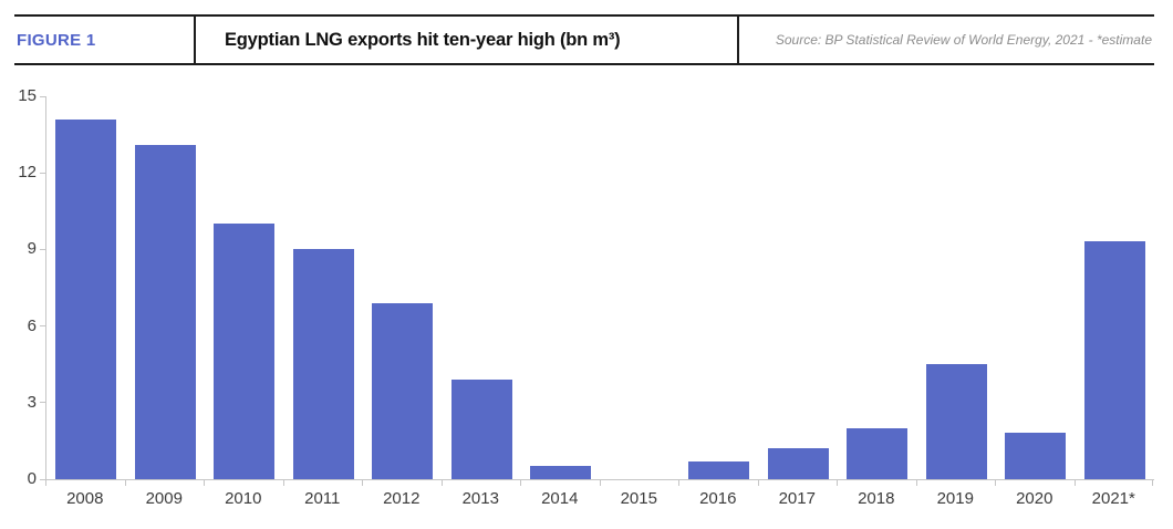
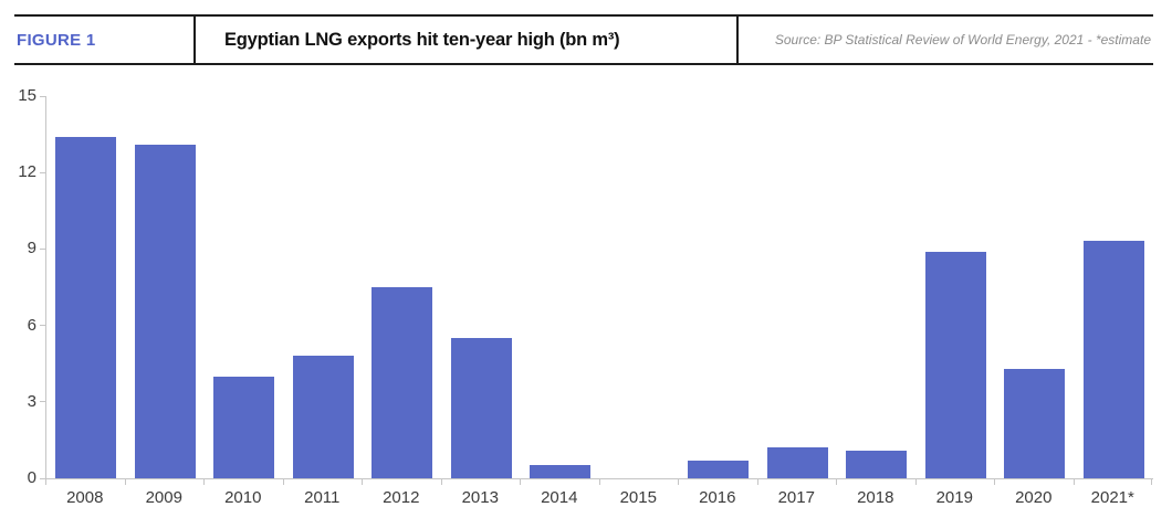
2008: 14.1 -> 13.4
2010: 10.0 -> 4.0
2011: 9.0 -> 4.8
2012: 6.9 -> 7.5
2013: 3.9 -> 5.5
2018: 2.0 -> 1.1
2019: 4.5 -> 8.9
2020: 1.8 -> 4.3
